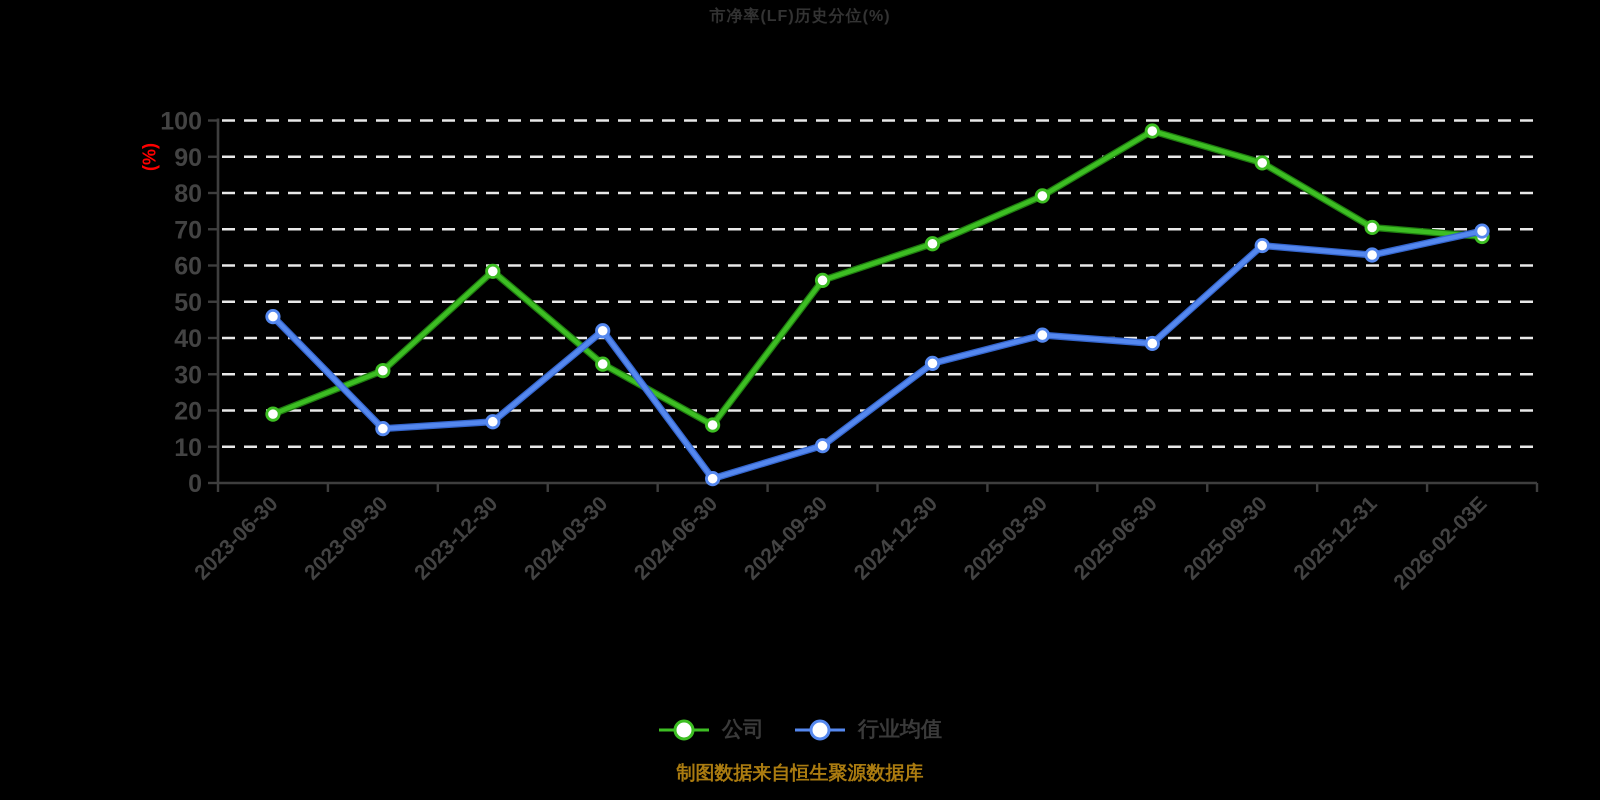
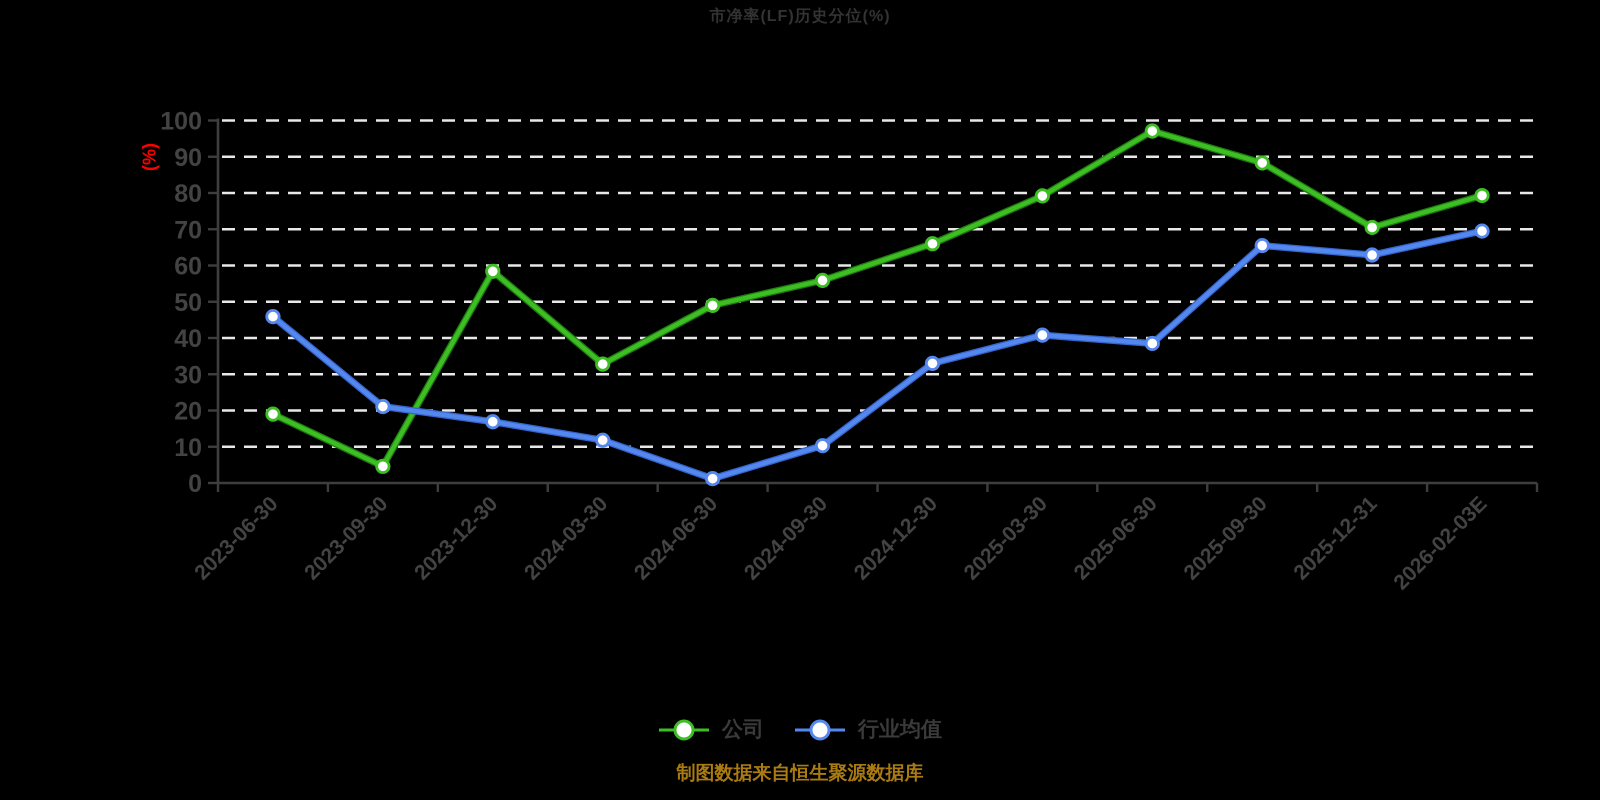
公司/2023-09-30: 31 -> 5
行业均值/2023-09-30: 15 -> 21
行业均值/2024-03-30: 42 -> 12
公司/2024-06-30: 16 -> 49
公司/2026-02-03E: 68 -> 79
